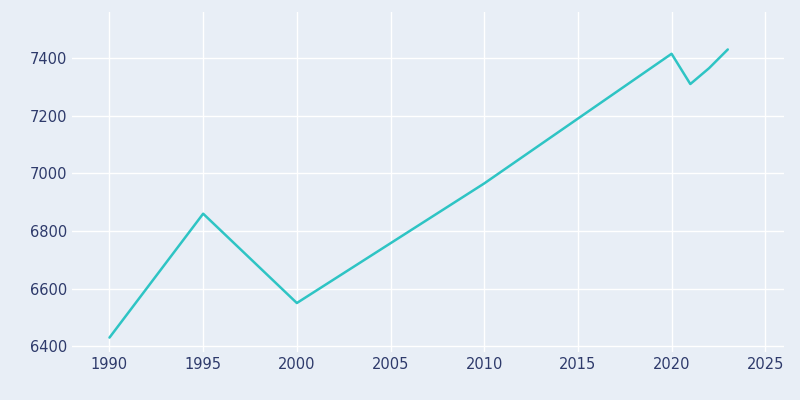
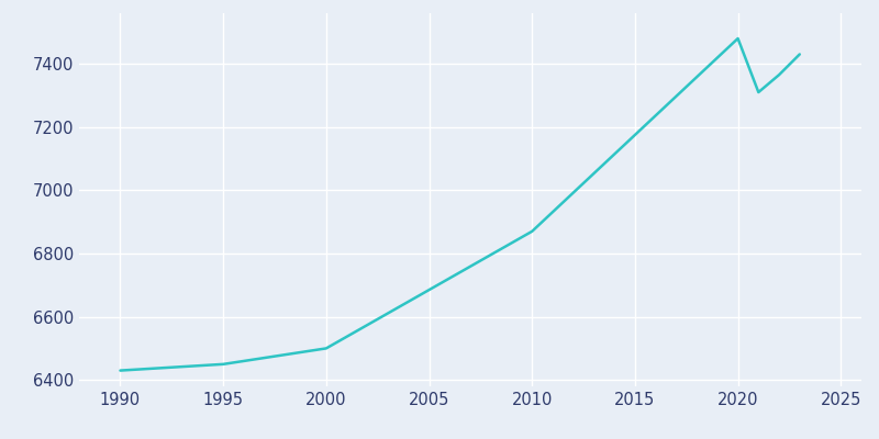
1995: 6860 -> 6450
2000: 6550 -> 6500
2010: 6965 -> 6870
2020: 7415 -> 7480
